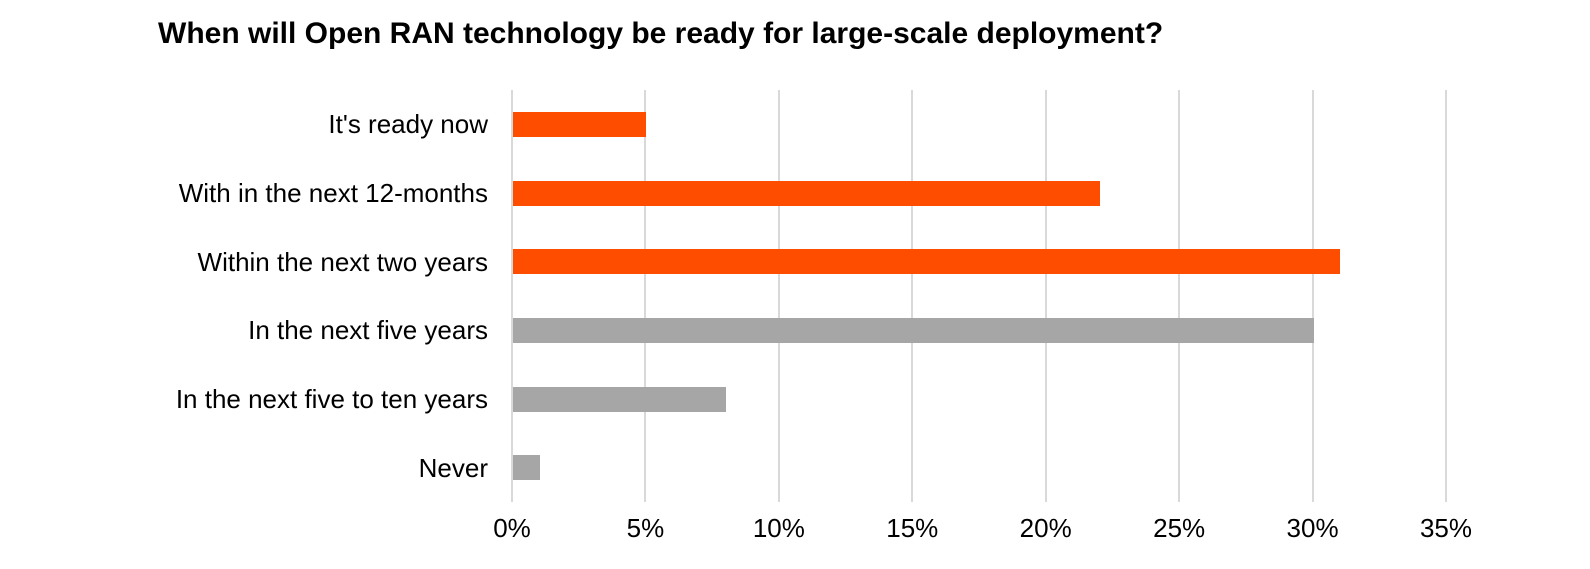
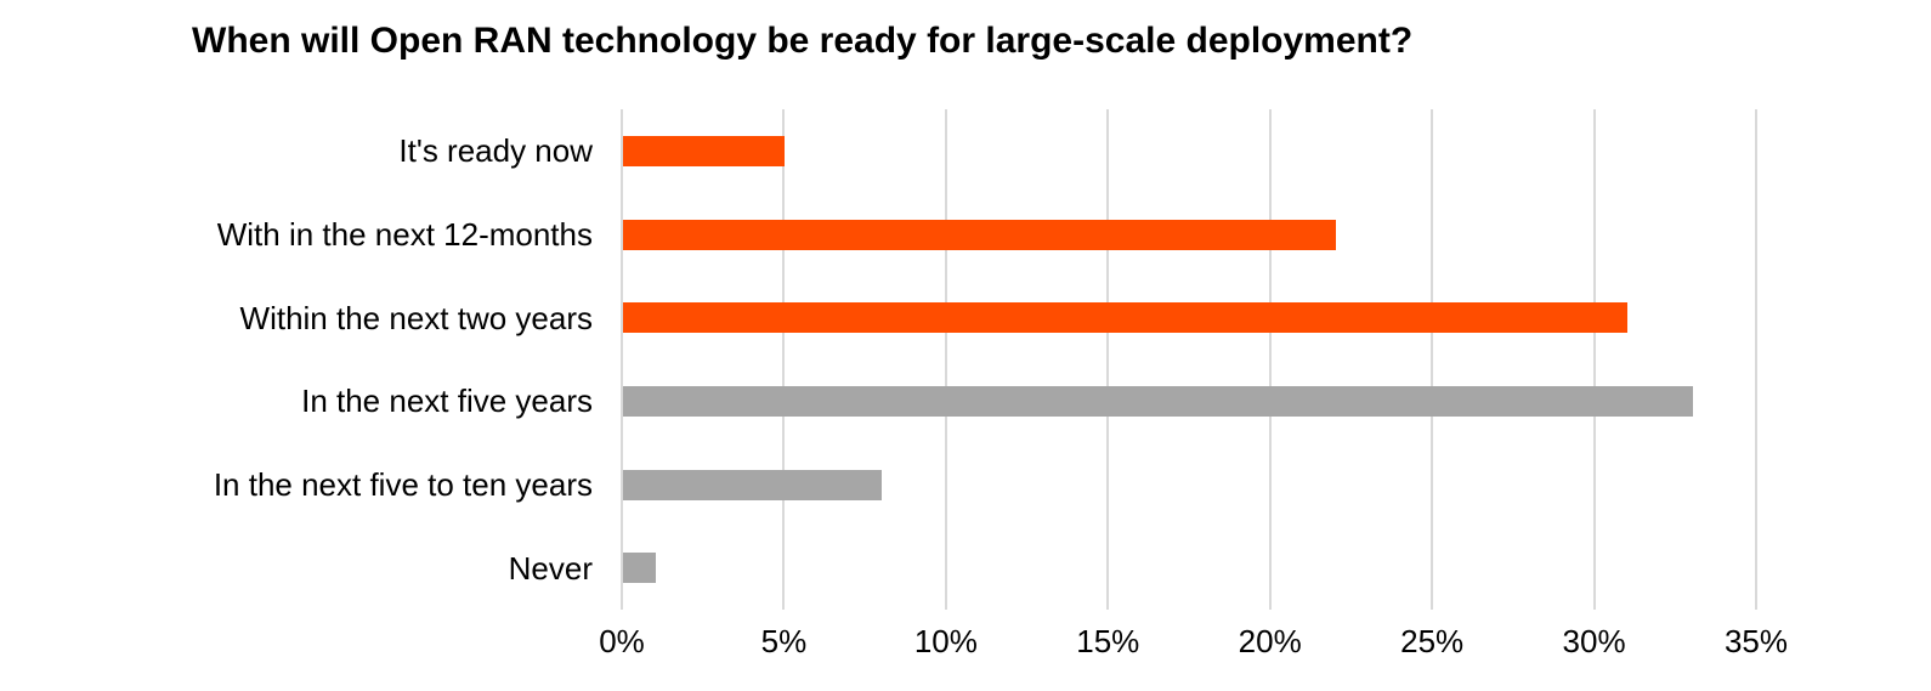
In the next five years: 30% -> 33%
